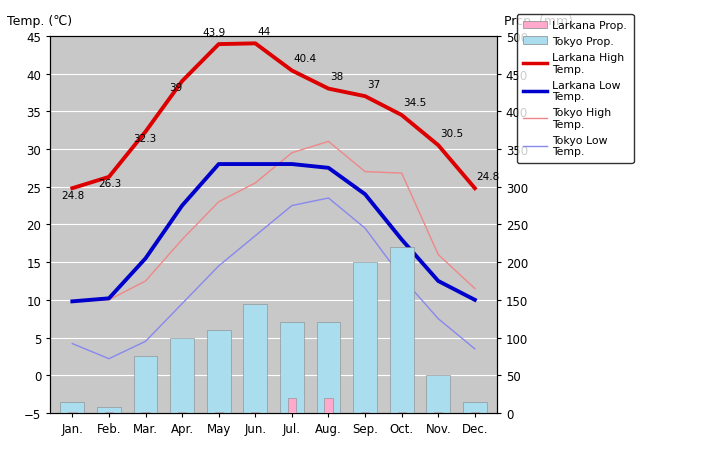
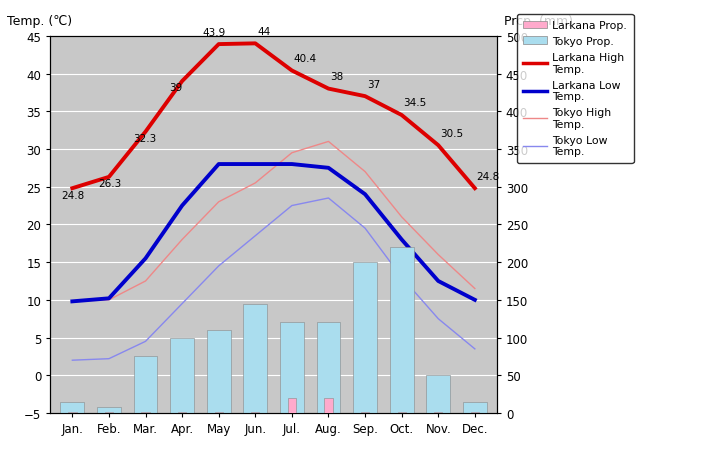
Tokyo Low Temp./Jan.: 4.2 -> 2.0
Tokyo High Temp./Oct.: 26.8 -> 21.0
